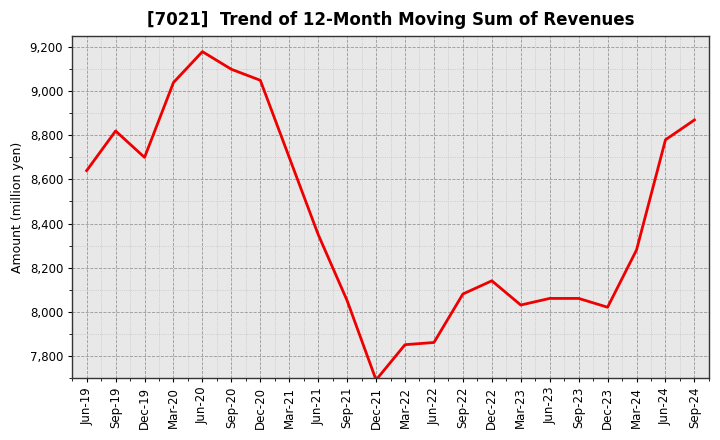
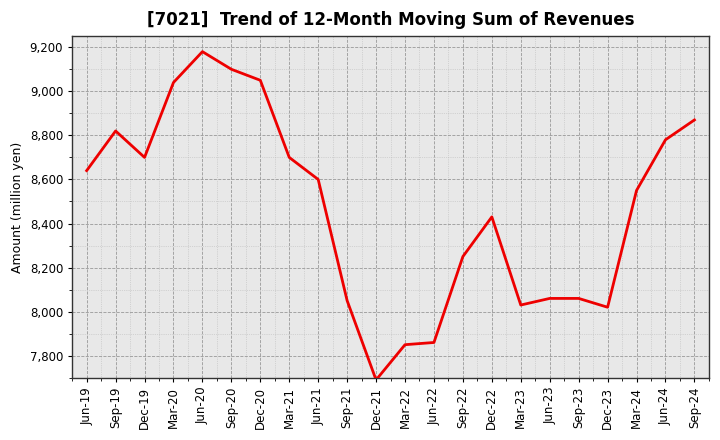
Jun-21: 8,350 -> 8,600
Sep-22: 8,080 -> 8,250
Dec-22: 8,140 -> 8,430
Mar-24: 8,280 -> 8,550
